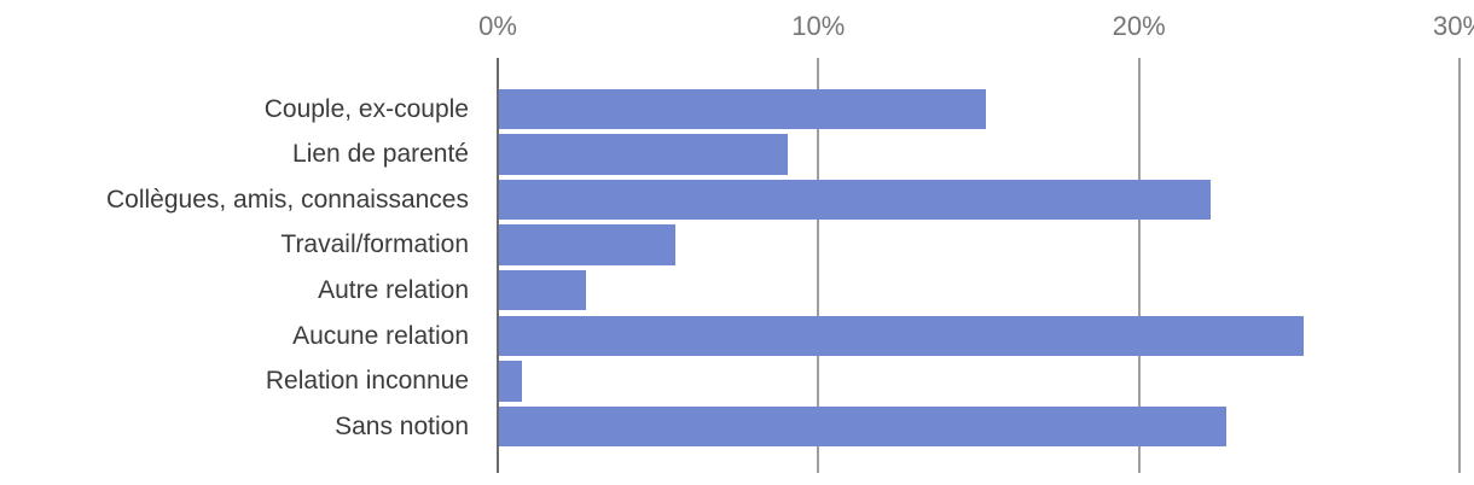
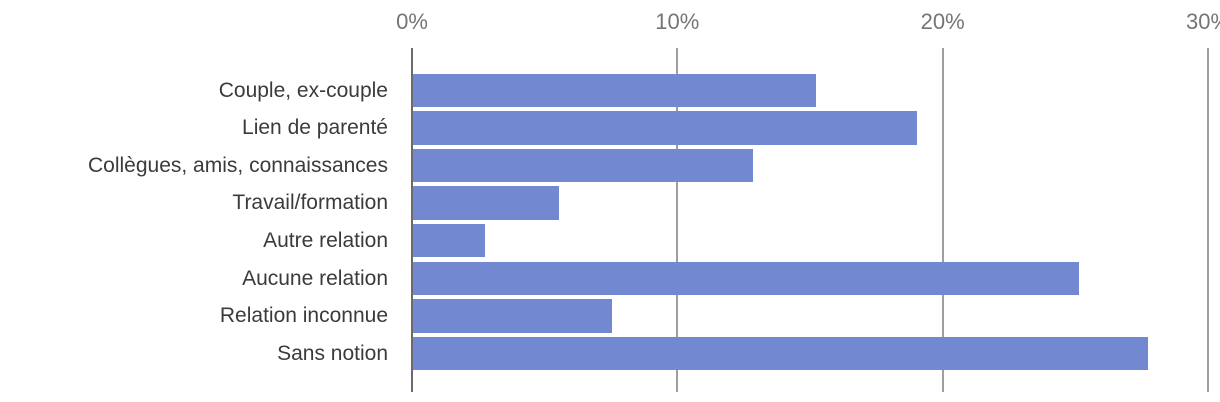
Lien de parenté: 9.0% -> 19.0%
Collègues, amis, connaissances: 22.2% -> 12.8%
Relation inconnue: 0.7% -> 7.5%
Sans notion: 22.7% -> 27.7%
